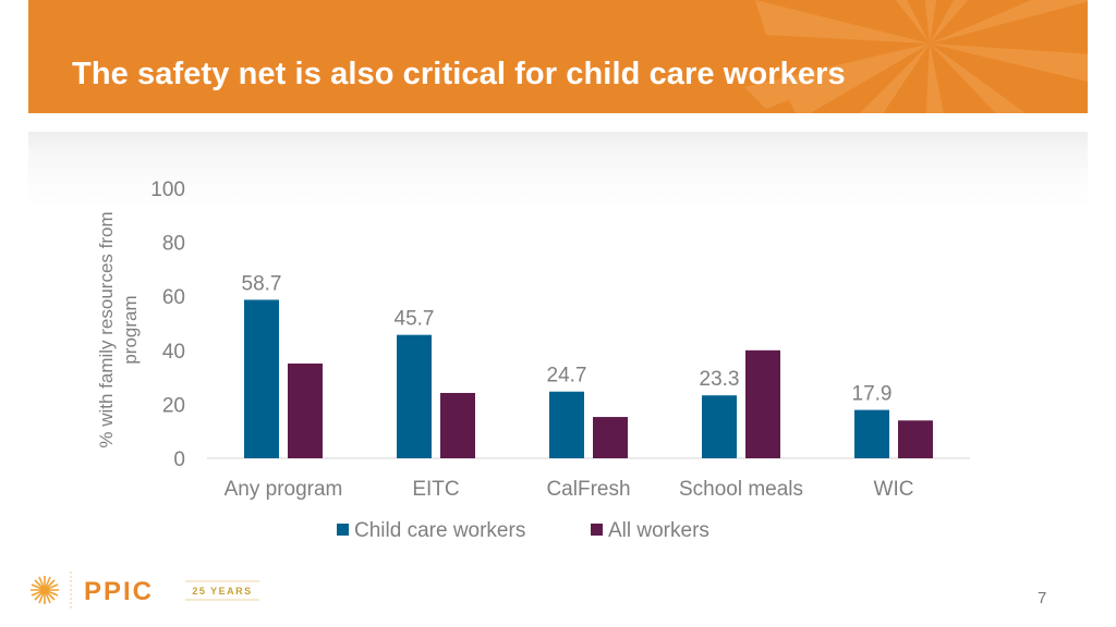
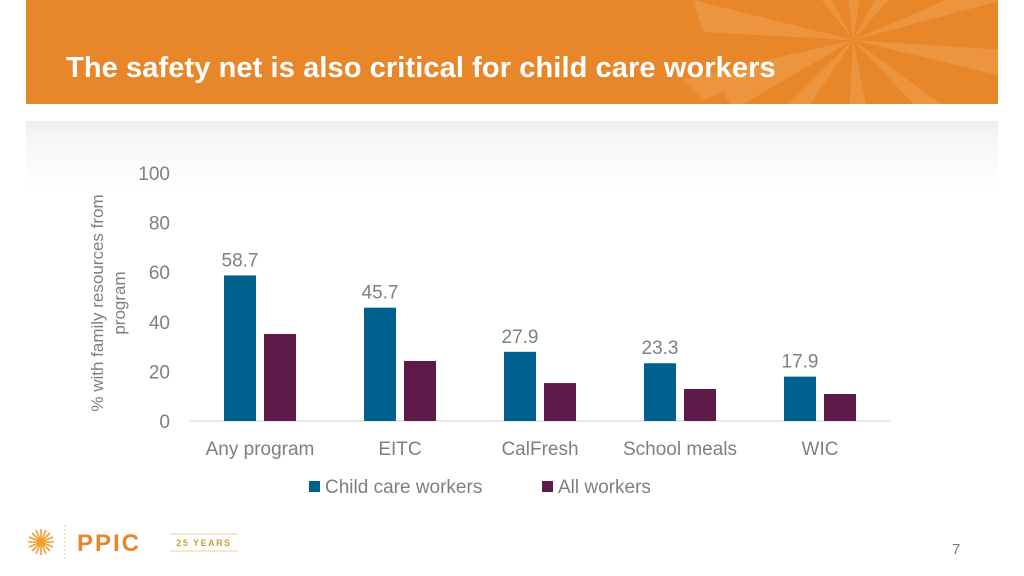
Child care workers/CalFresh: 24.7 -> 27.9
All workers/School meals: 40 -> 13
All workers/WIC: 14 -> 11
